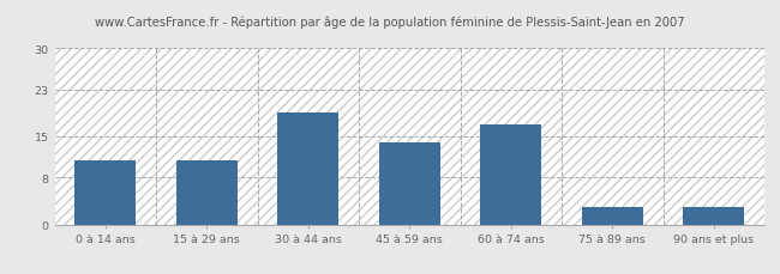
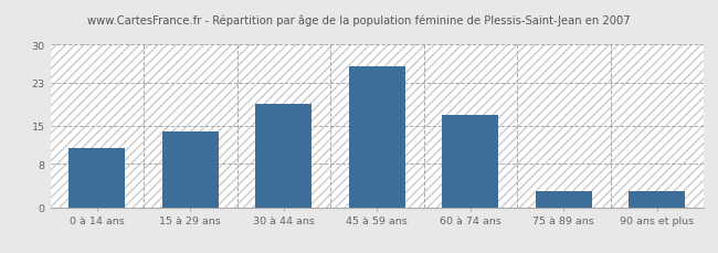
15 à 29 ans: 11 -> 14
45 à 59 ans: 14 -> 26
